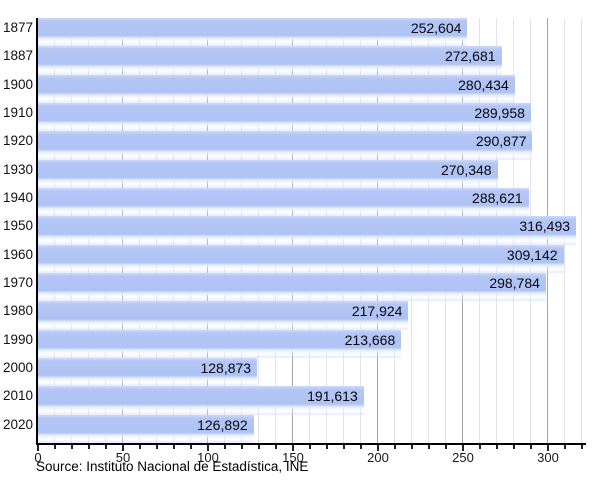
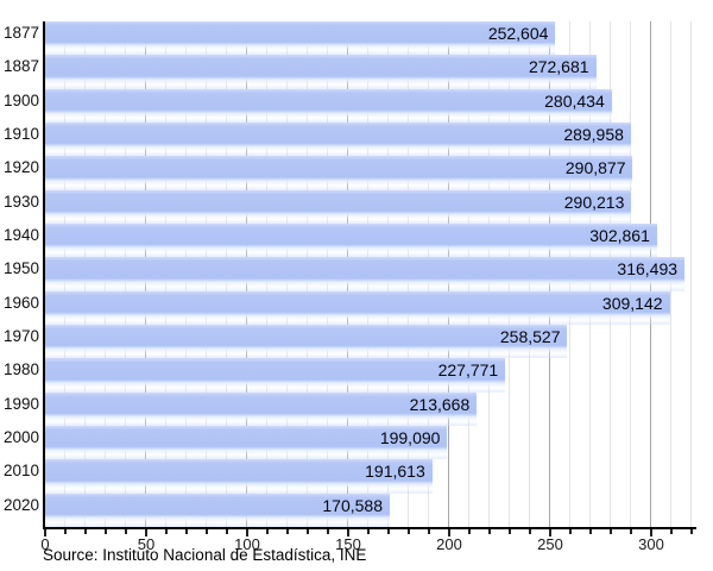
1930: 270,348 -> 290,213
1940: 288,621 -> 302,861
1970: 298,784 -> 258,527
1980: 217,924 -> 227,771
2000: 128,873 -> 199,090
2020: 126,892 -> 170,588
